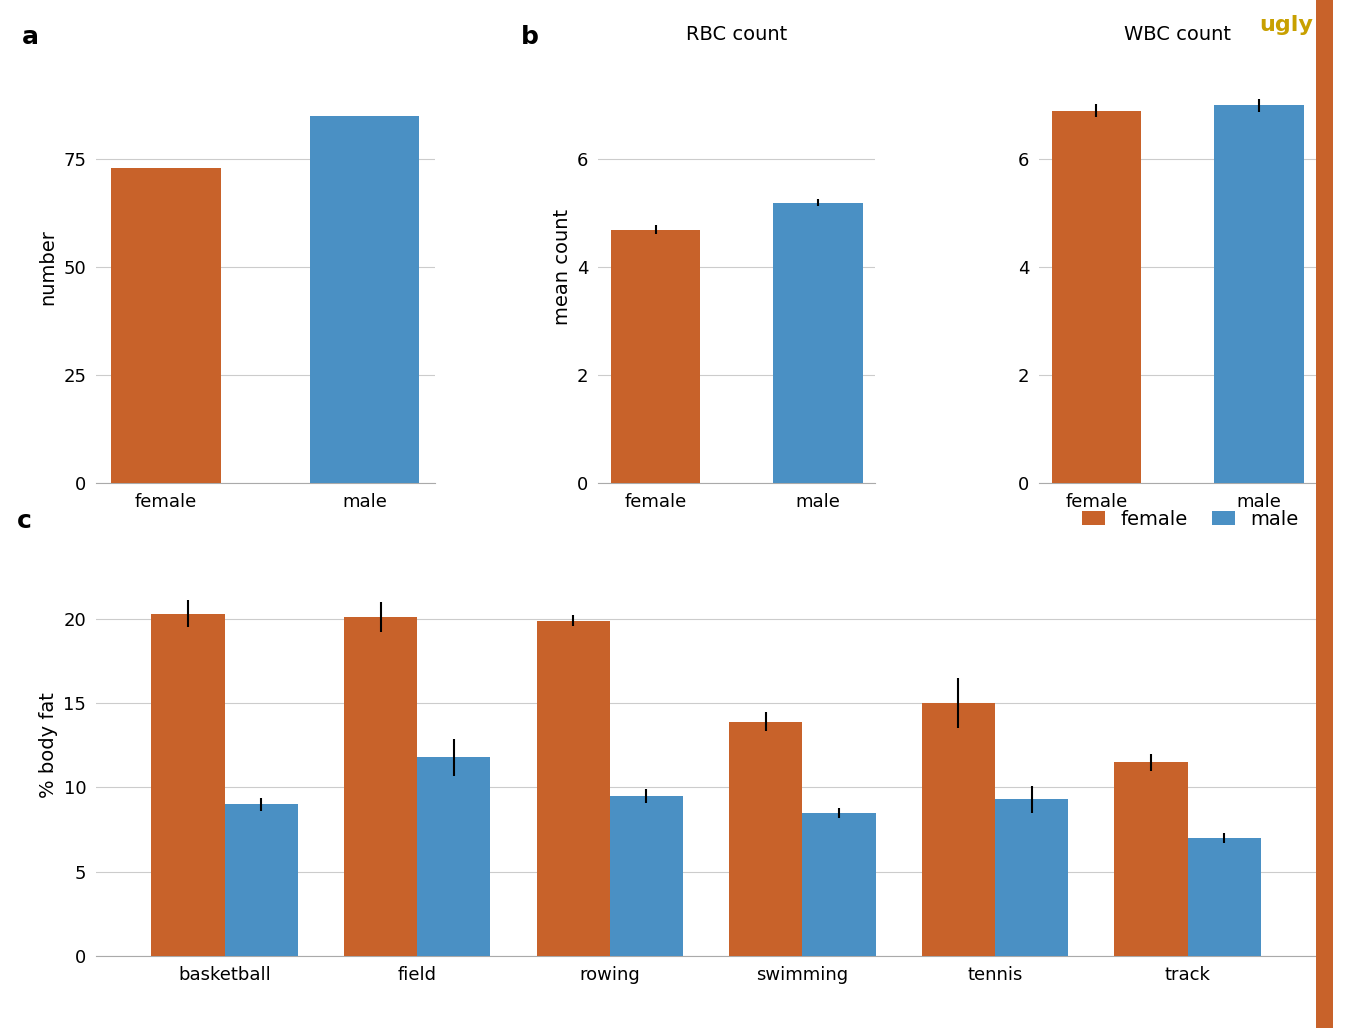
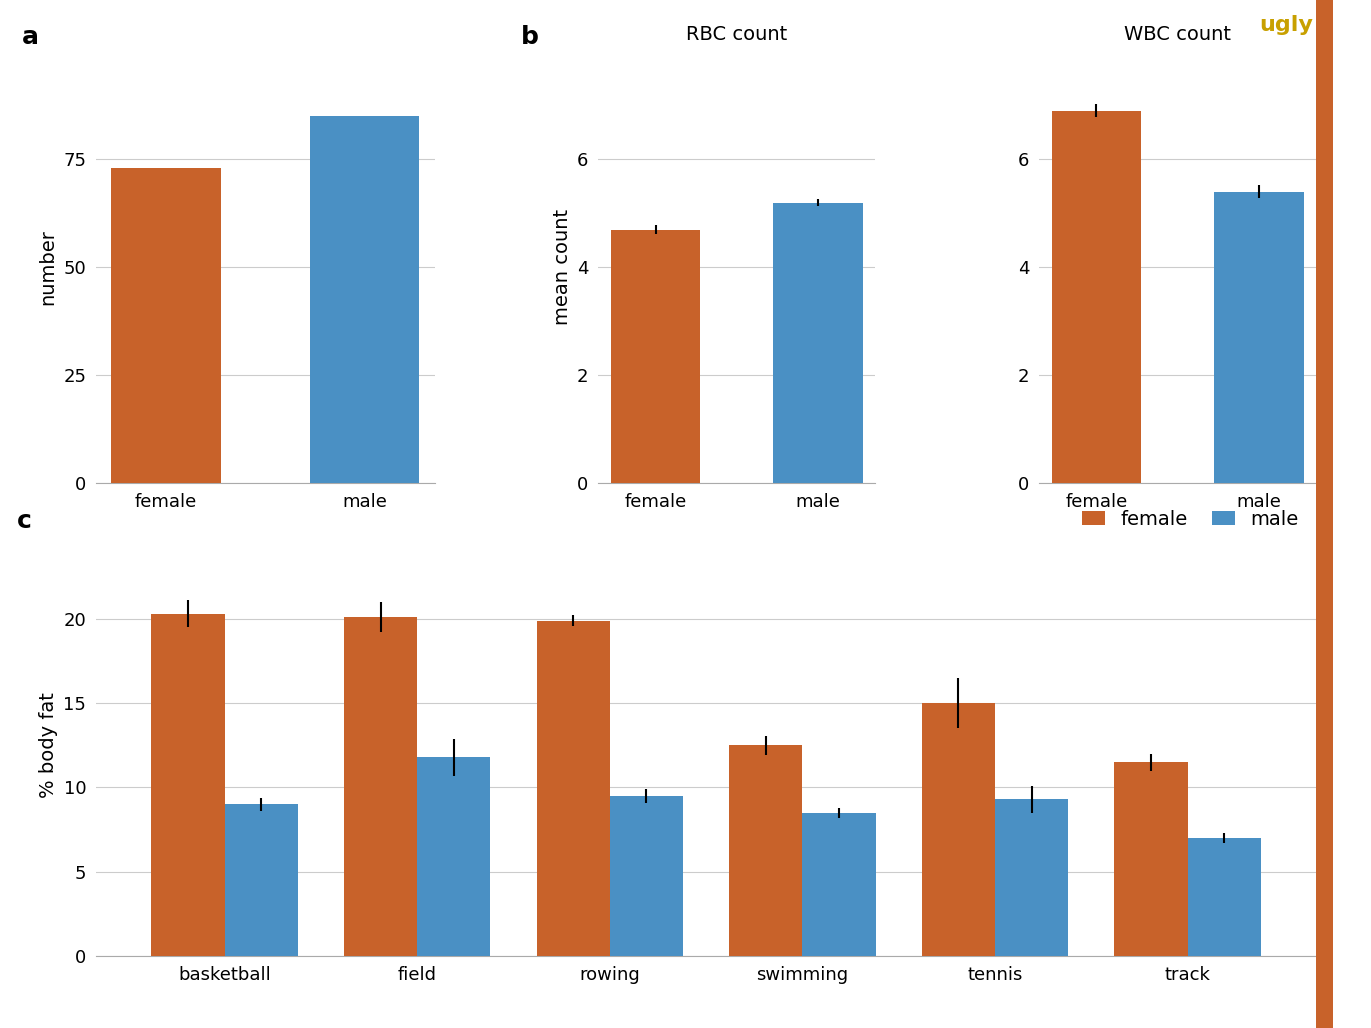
WBC count/male: 7.0 -> 5.4
female/swimming: 13.9 -> 12.5
